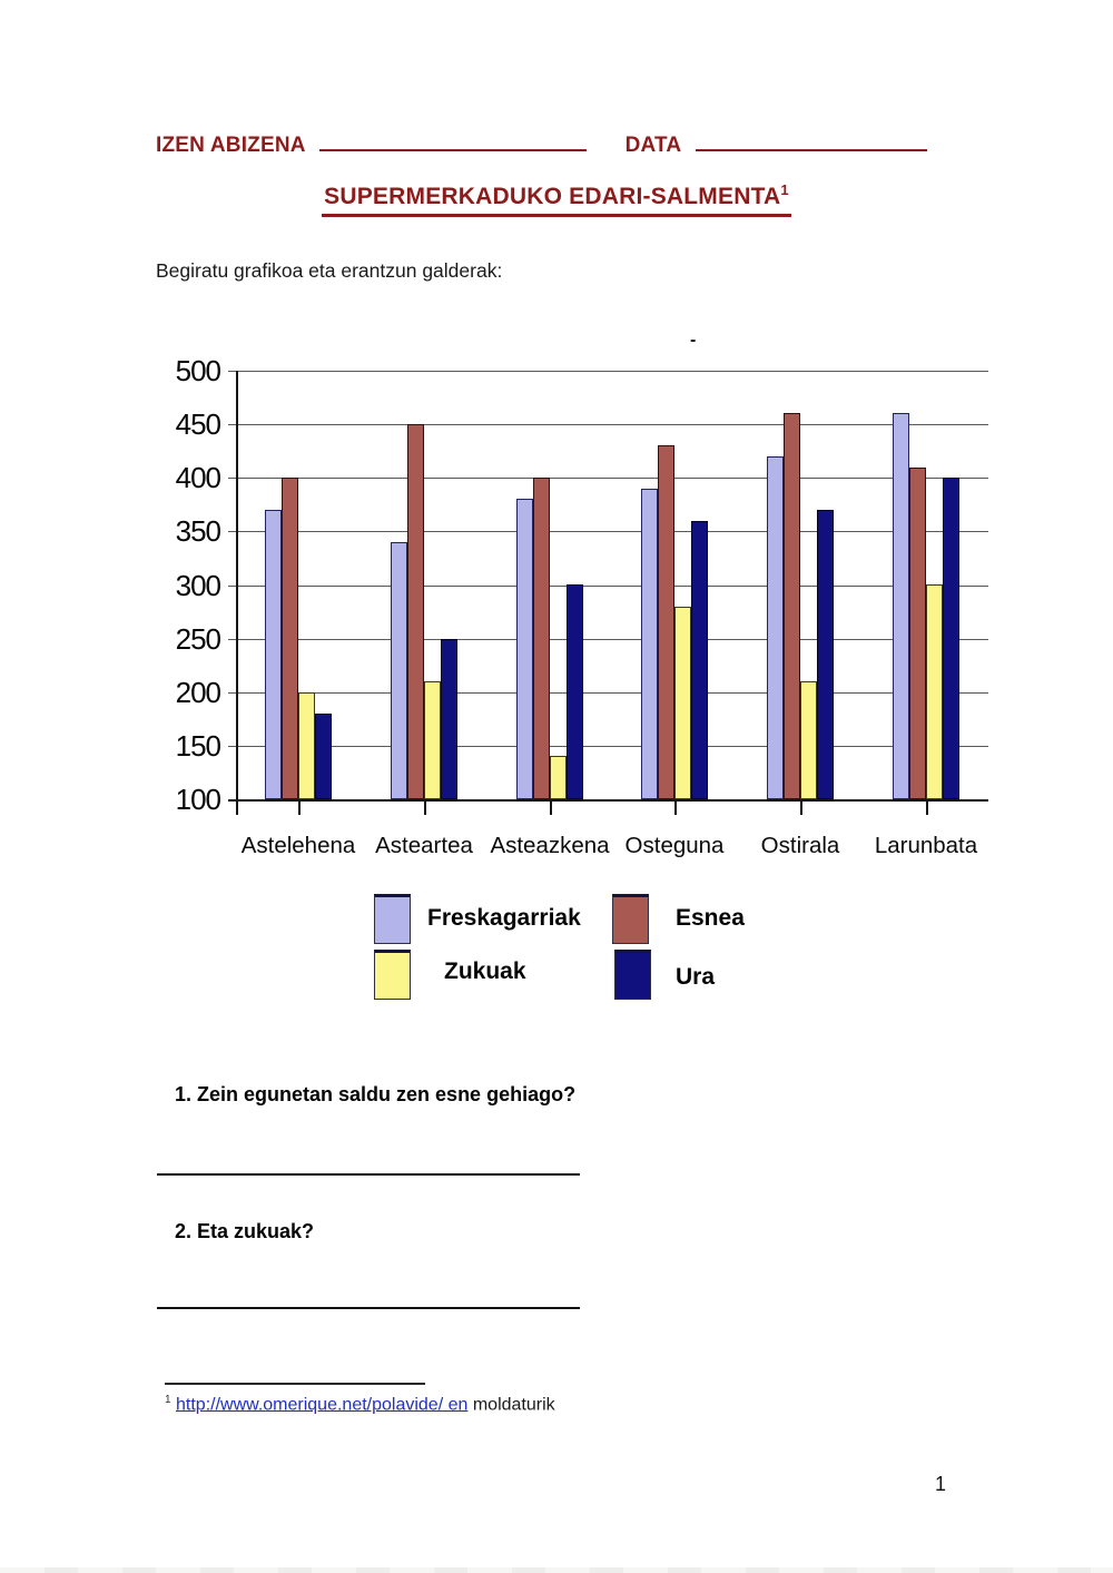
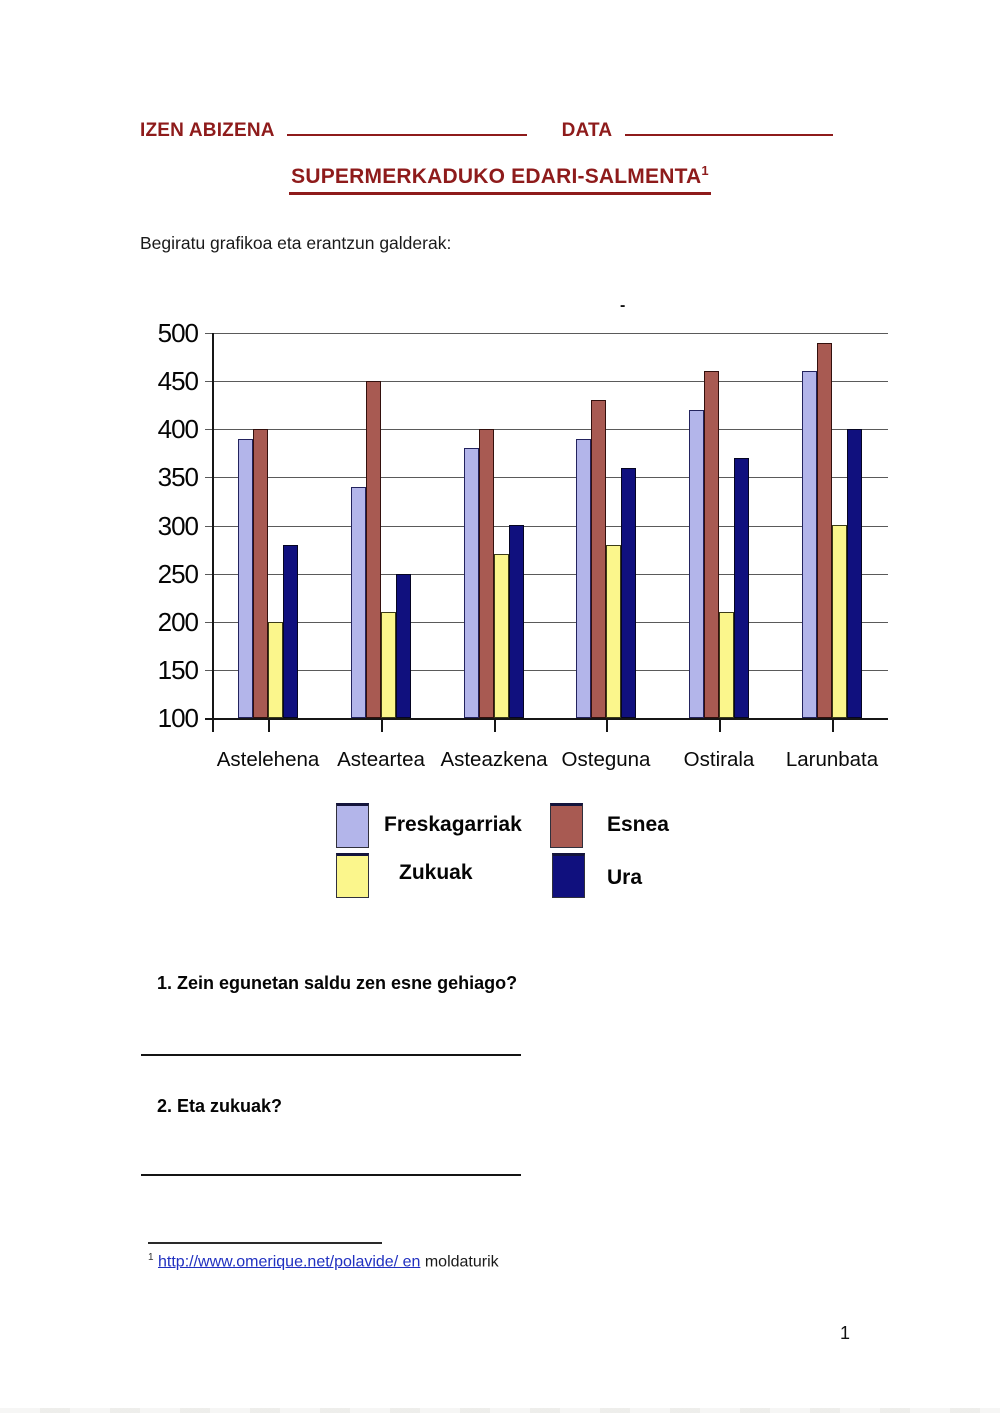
Freskagarriak/Astelehena: 370 -> 390
Ura/Astelehena: 180 -> 280
Zukuak/Asteazkena: 140 -> 270
Esnea/Larunbata: 410 -> 490
